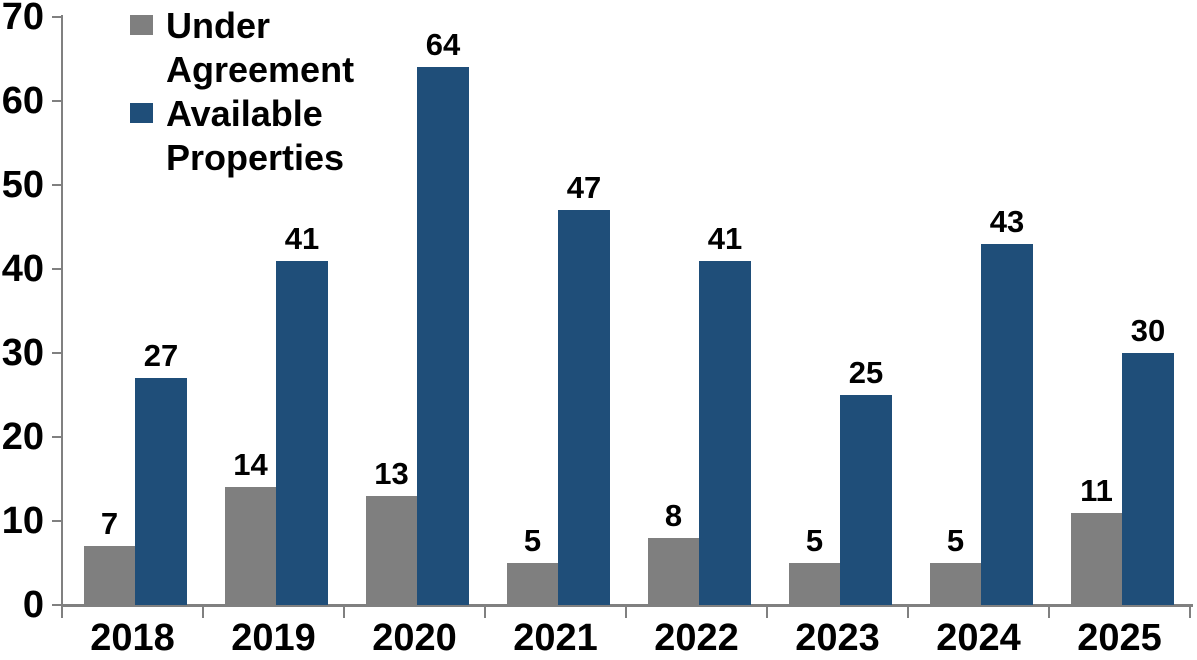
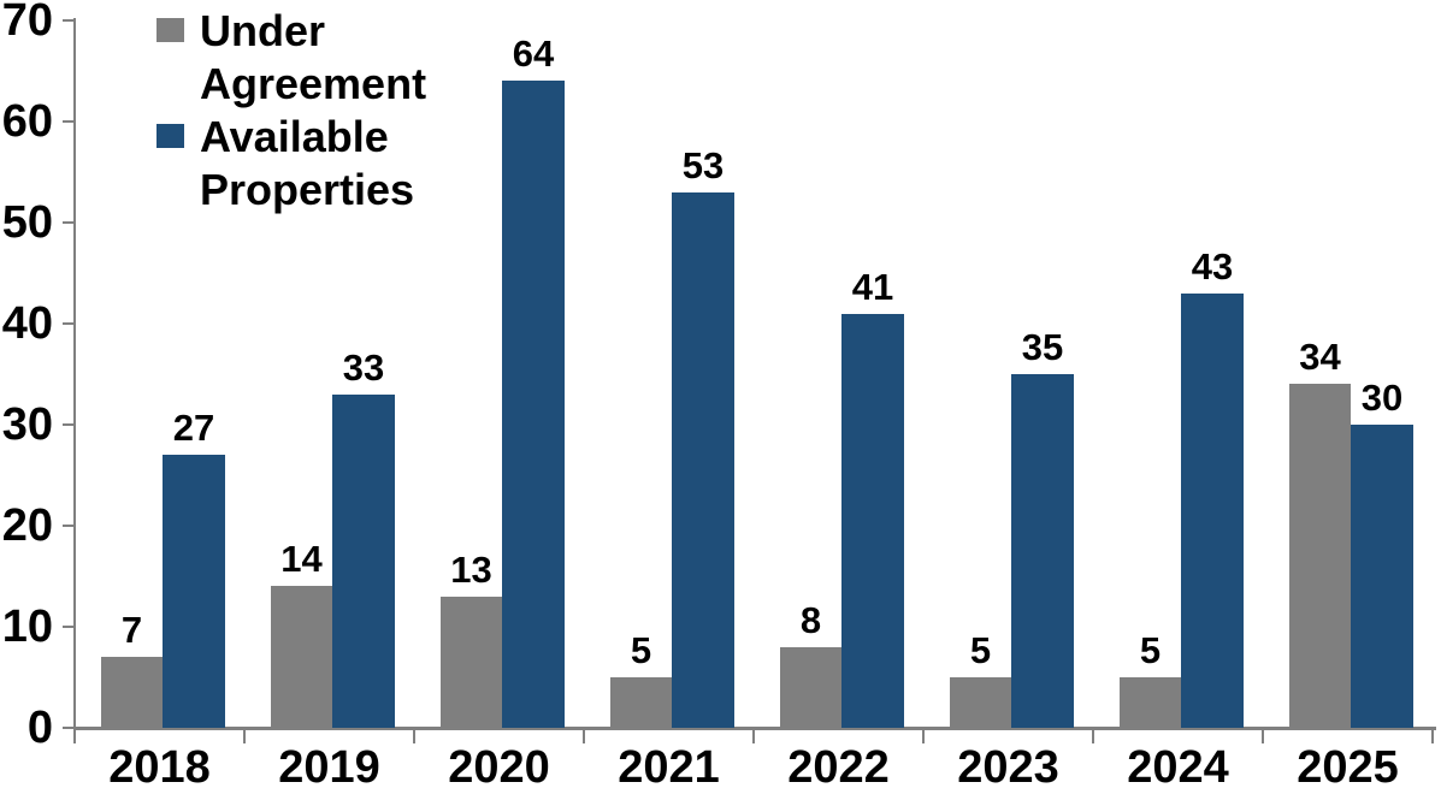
Available Properties/2019: 41 -> 33
Available Properties/2021: 47 -> 53
Available Properties/2023: 25 -> 35
Under Agreement/2025: 11 -> 34
